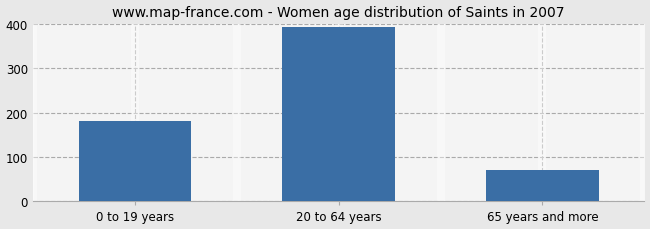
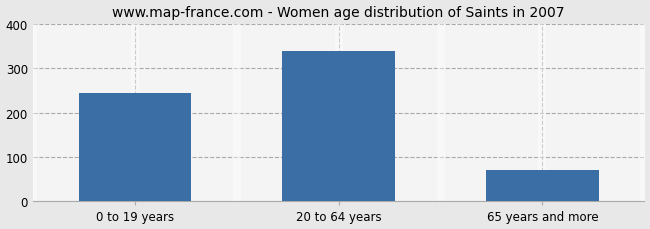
0 to 19 years: 181 -> 245
20 to 64 years: 392 -> 340
